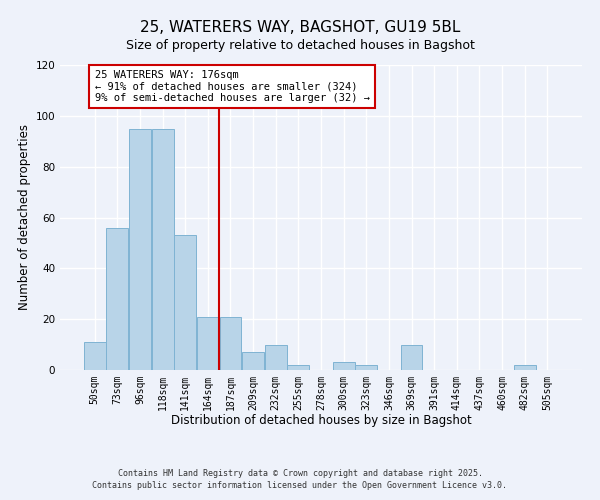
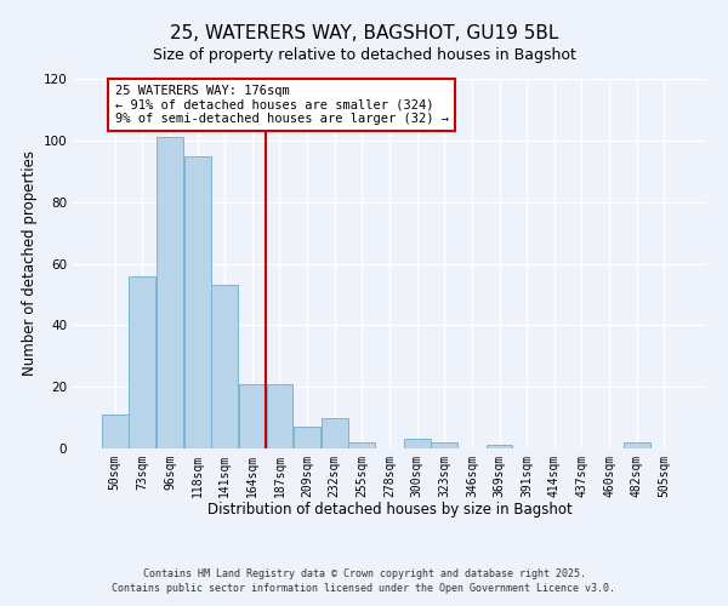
96sqm: 95 -> 101
369sqm: 10 -> 1
